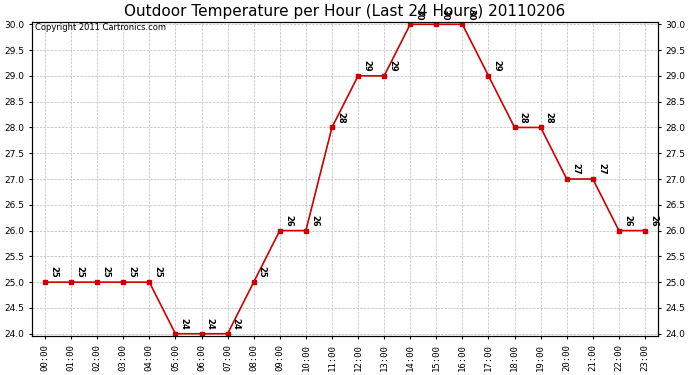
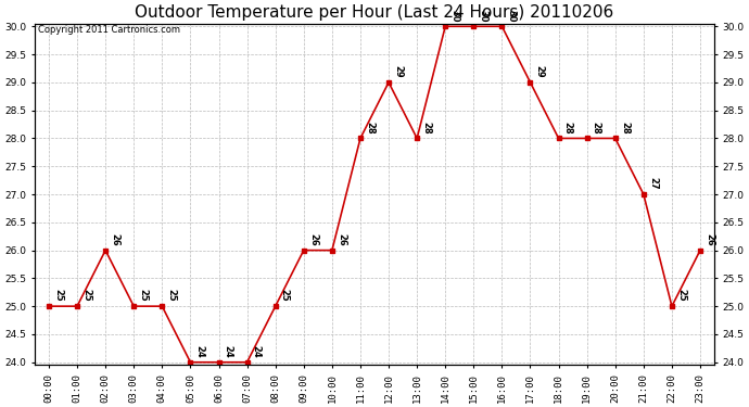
02:00: 25 -> 26
13:00: 29 -> 28
20:00: 27 -> 28
22:00: 26 -> 25
